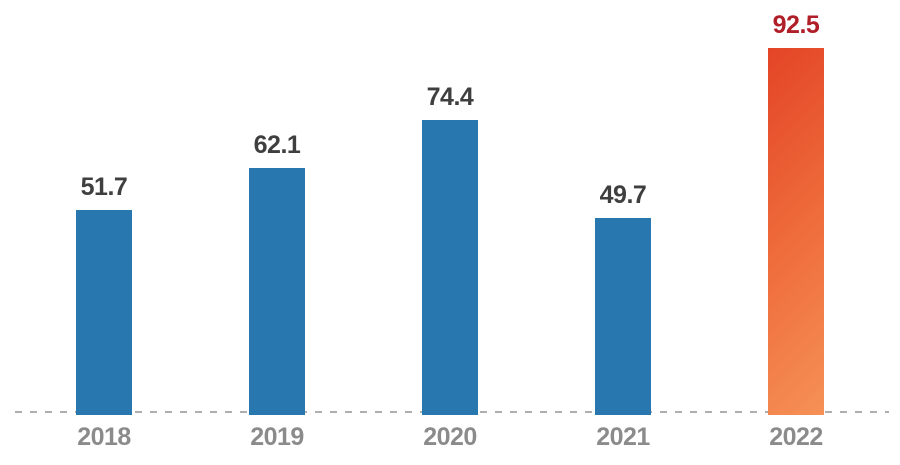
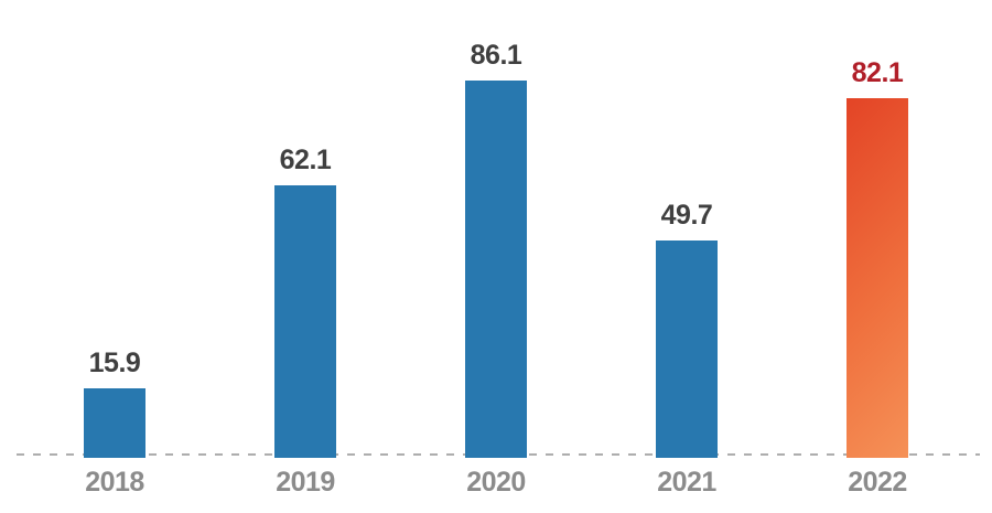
2018: 51.7 -> 15.9
2020: 74.4 -> 86.1
2022: 92.5 -> 82.1
